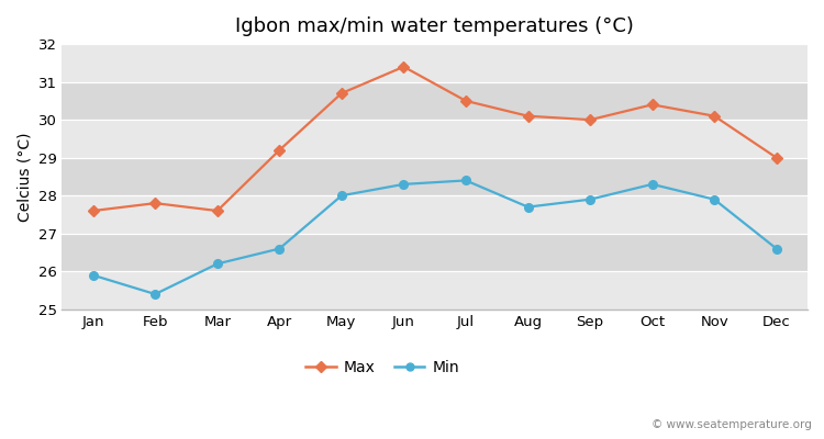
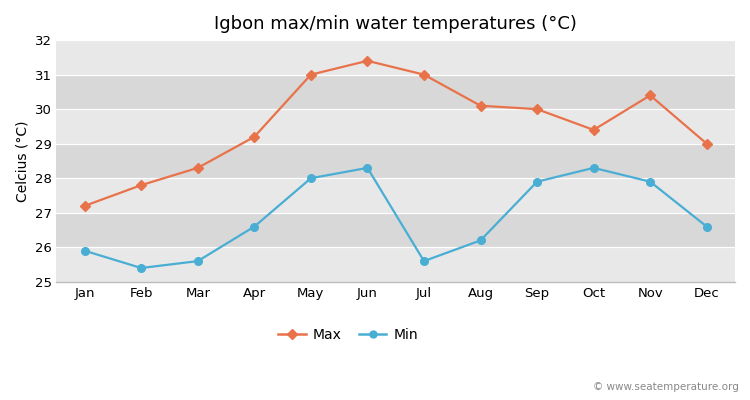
Max/Jan: 27.6 -> 27.2
Max/Mar: 27.6 -> 28.3
Min/Mar: 26.2 -> 25.6
Max/May: 30.7 -> 31.0
Max/Jul: 30.5 -> 31.0
Min/Jul: 28.4 -> 25.6
Min/Aug: 27.7 -> 26.2
Max/Oct: 30.4 -> 29.4
Max/Nov: 30.1 -> 30.4
